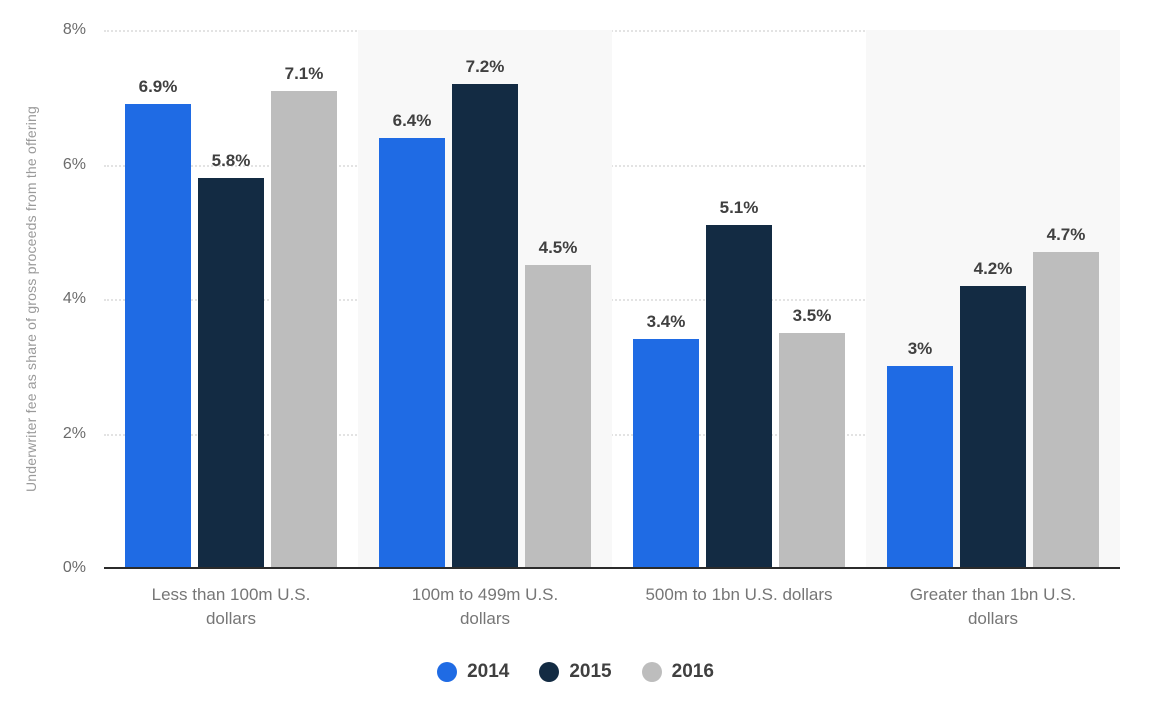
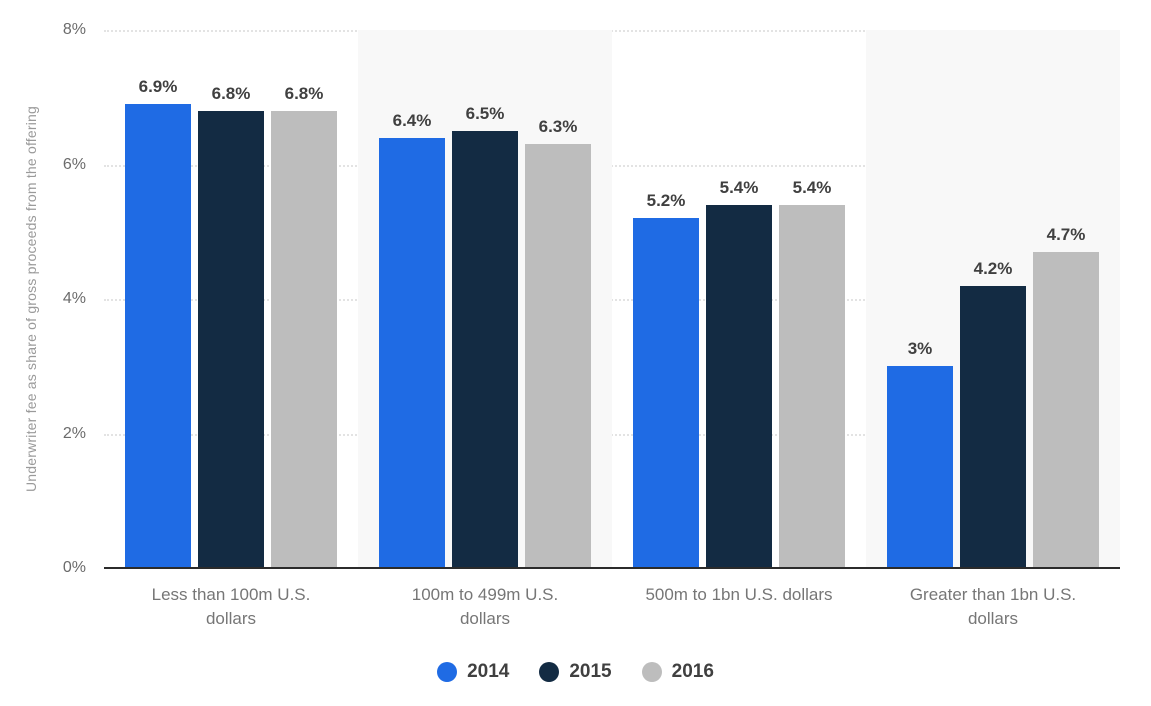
2015/Less than 100m U.S. dollars: 5.8% -> 6.8%
2016/Less than 100m U.S. dollars: 7.1% -> 6.8%
2015/100m to 499m U.S. dollars: 7.2% -> 6.5%
2016/100m to 499m U.S. dollars: 4.5% -> 6.3%
2014/500m to 1bn U.S. dollars: 3.4% -> 5.2%
2015/500m to 1bn U.S. dollars: 5.1% -> 5.4%
2016/500m to 1bn U.S. dollars: 3.5% -> 5.4%
